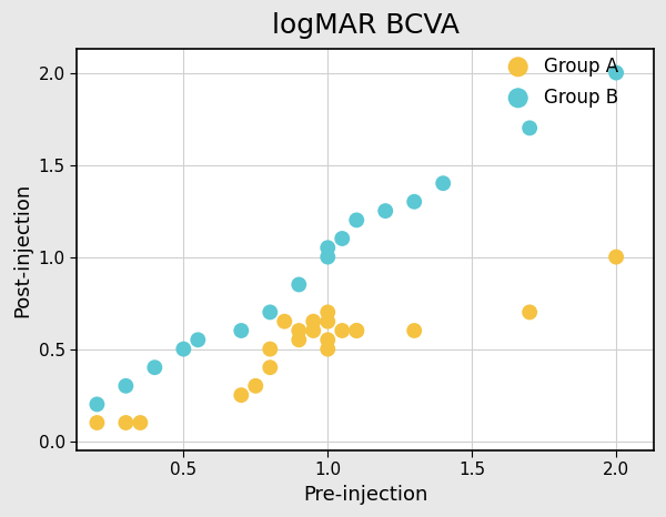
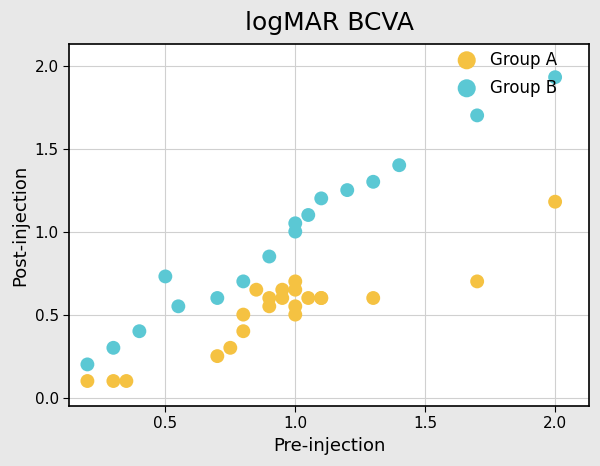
Group B/0.5: 0.50 -> 0.73
Group A/2.0: 1.00 -> 1.18
Group B/2.0: 2.00 -> 1.93
